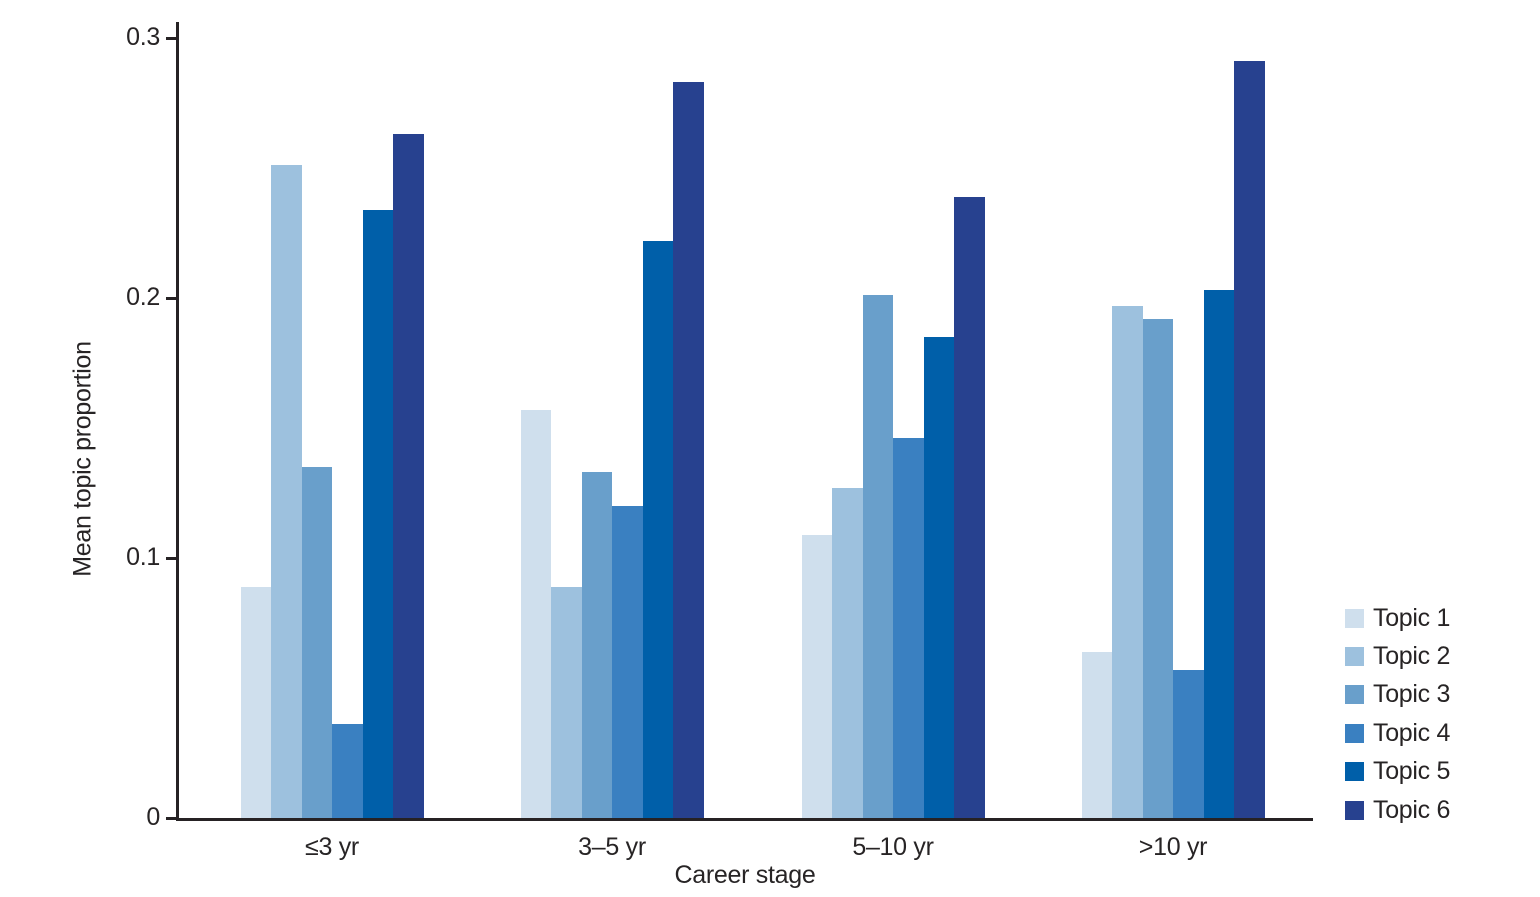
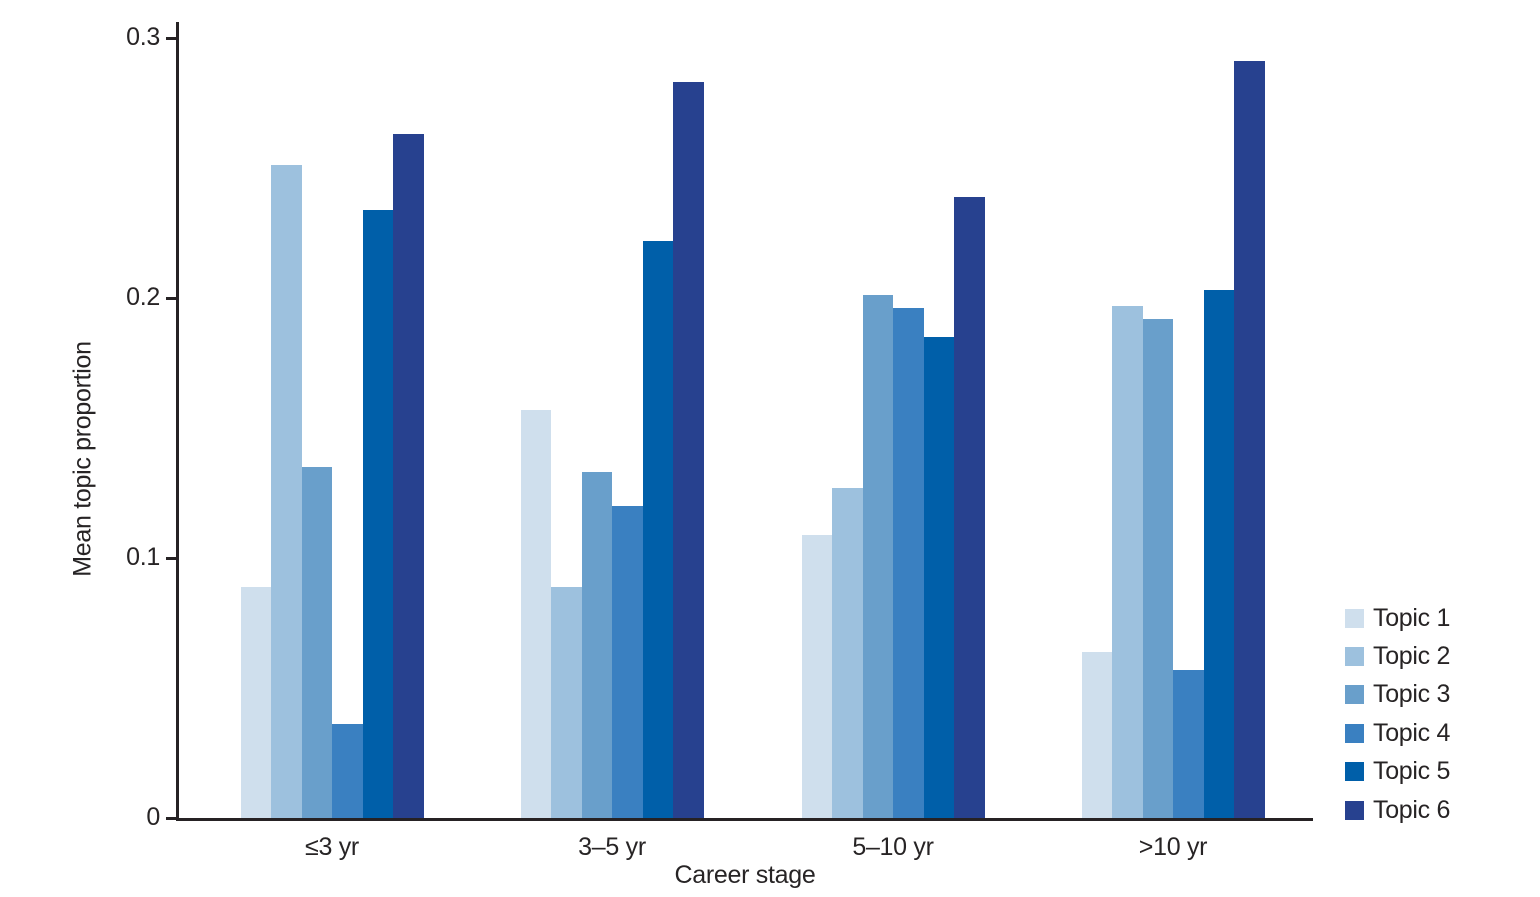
Topic 4/5–10 yr: 0.146 -> 0.196
